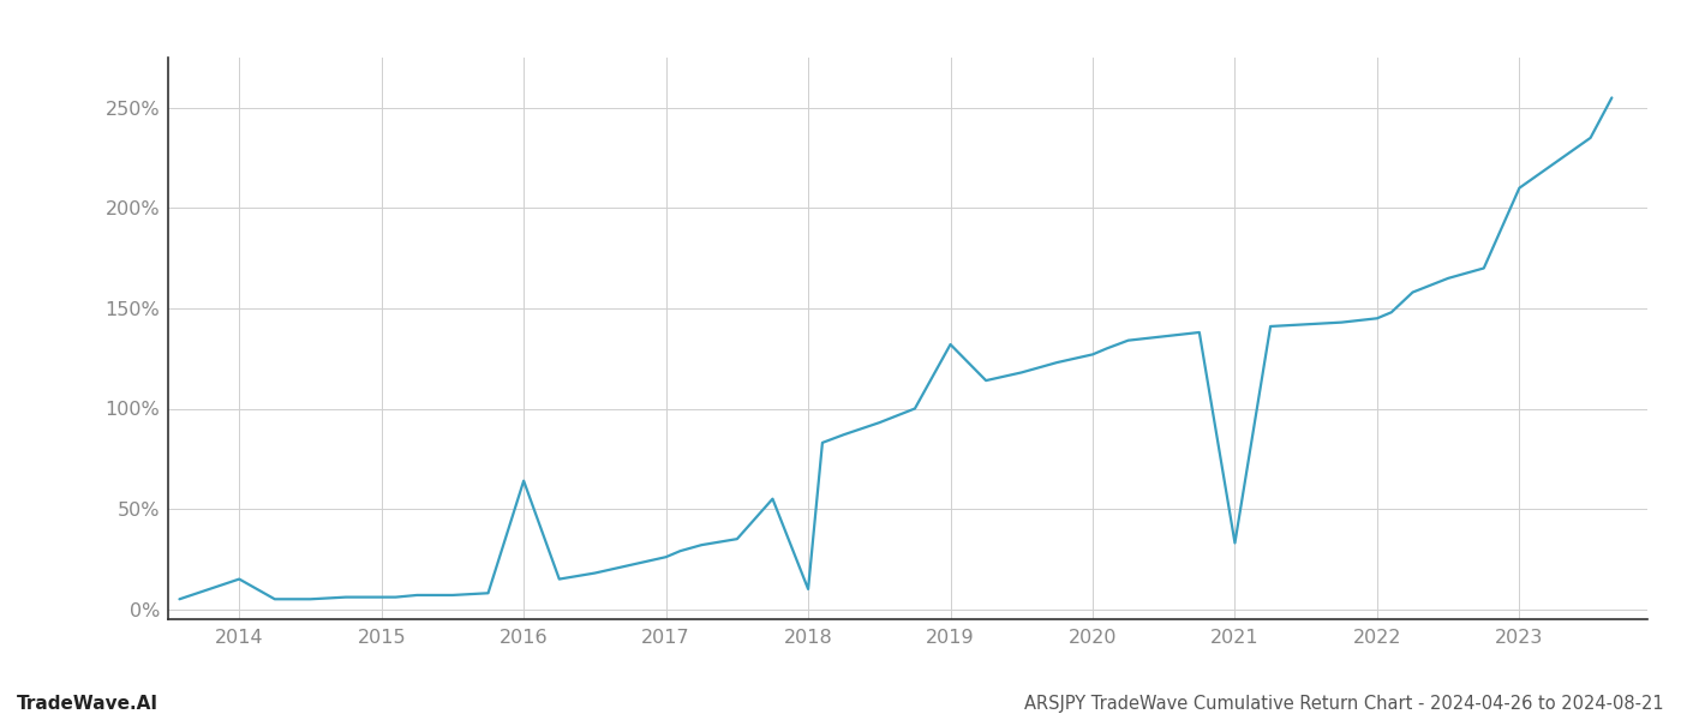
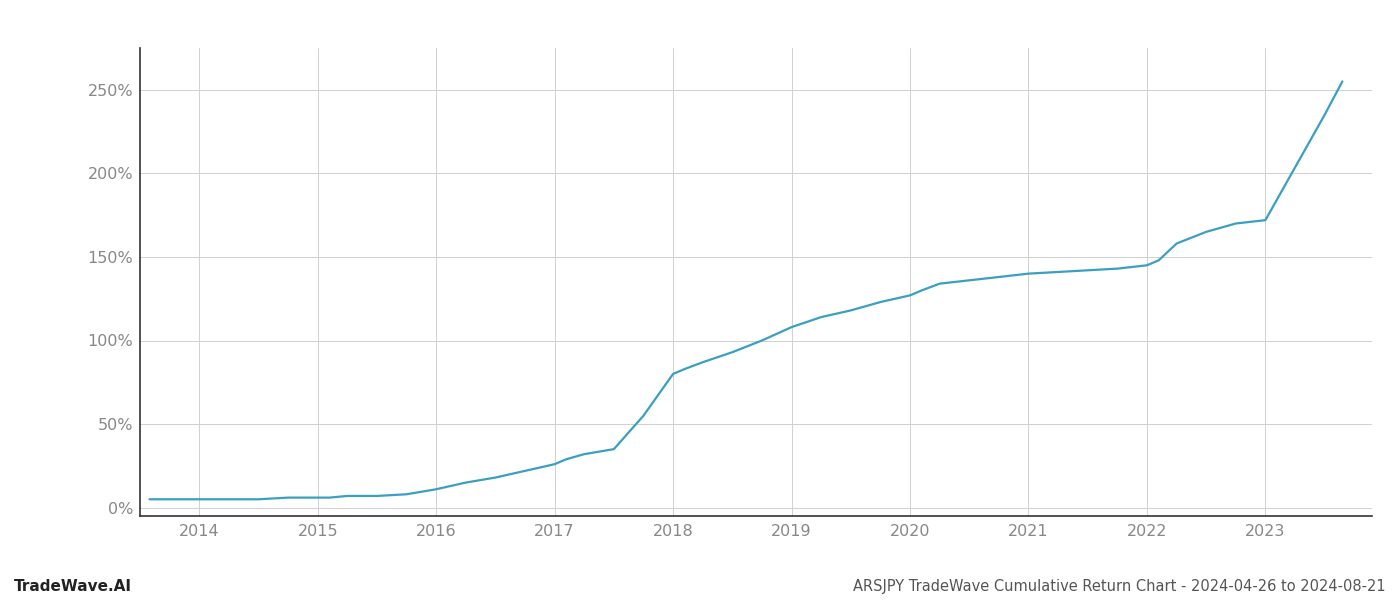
2014: 15% -> 5%
2016: 64% -> 11%
2018: 10% -> 80%
2019: 132% -> 108%
2021: 33% -> 140%
2023: 210% -> 172%
